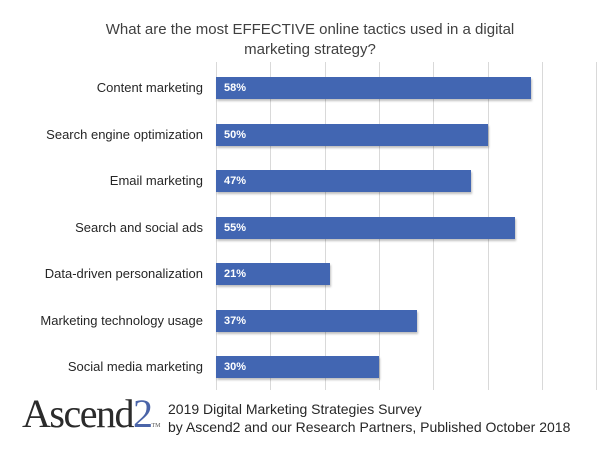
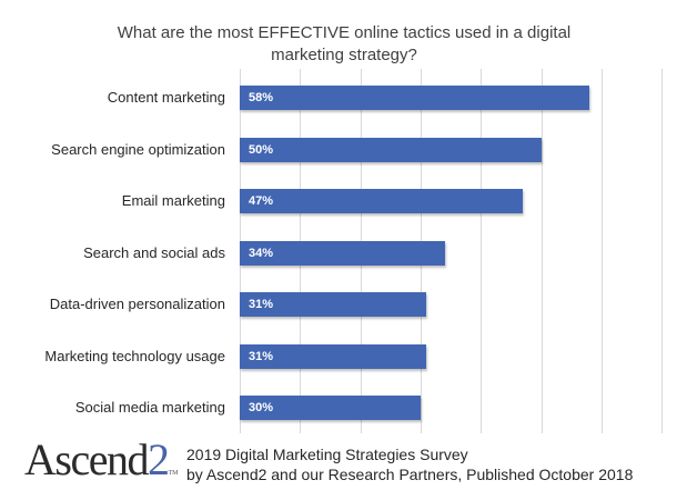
Search and social ads: 55% -> 34%
Data-driven personalization: 21% -> 31%
Marketing technology usage: 37% -> 31%
